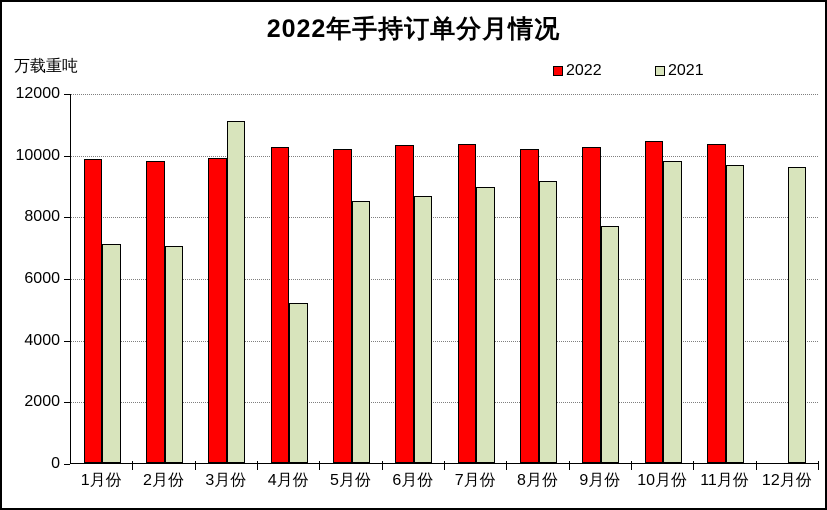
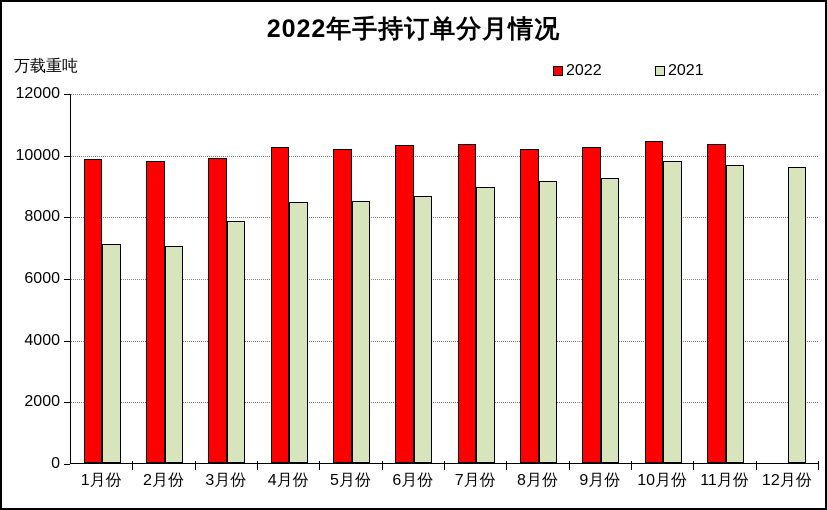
2021/3月份: 11100 -> 7800
2021/4月份: 5200 -> 8400
2021/9月份: 7700 -> 9200
